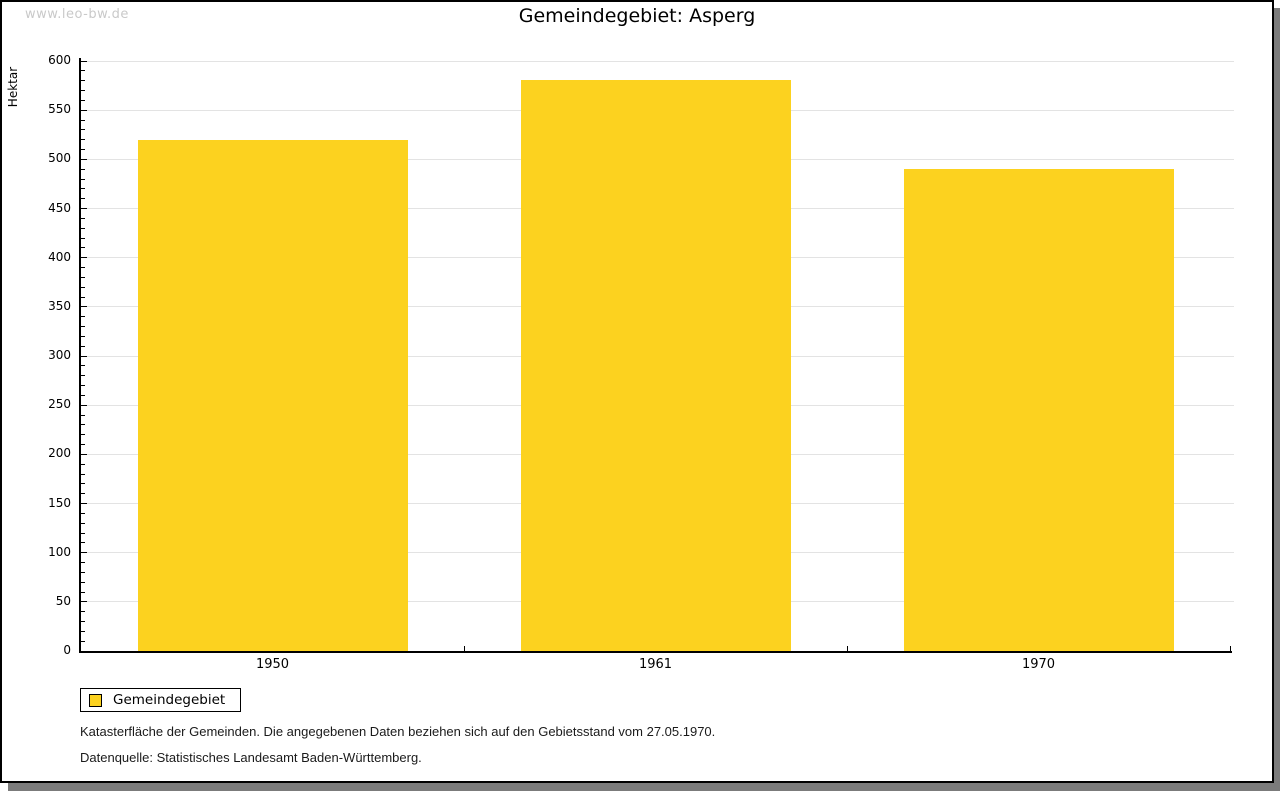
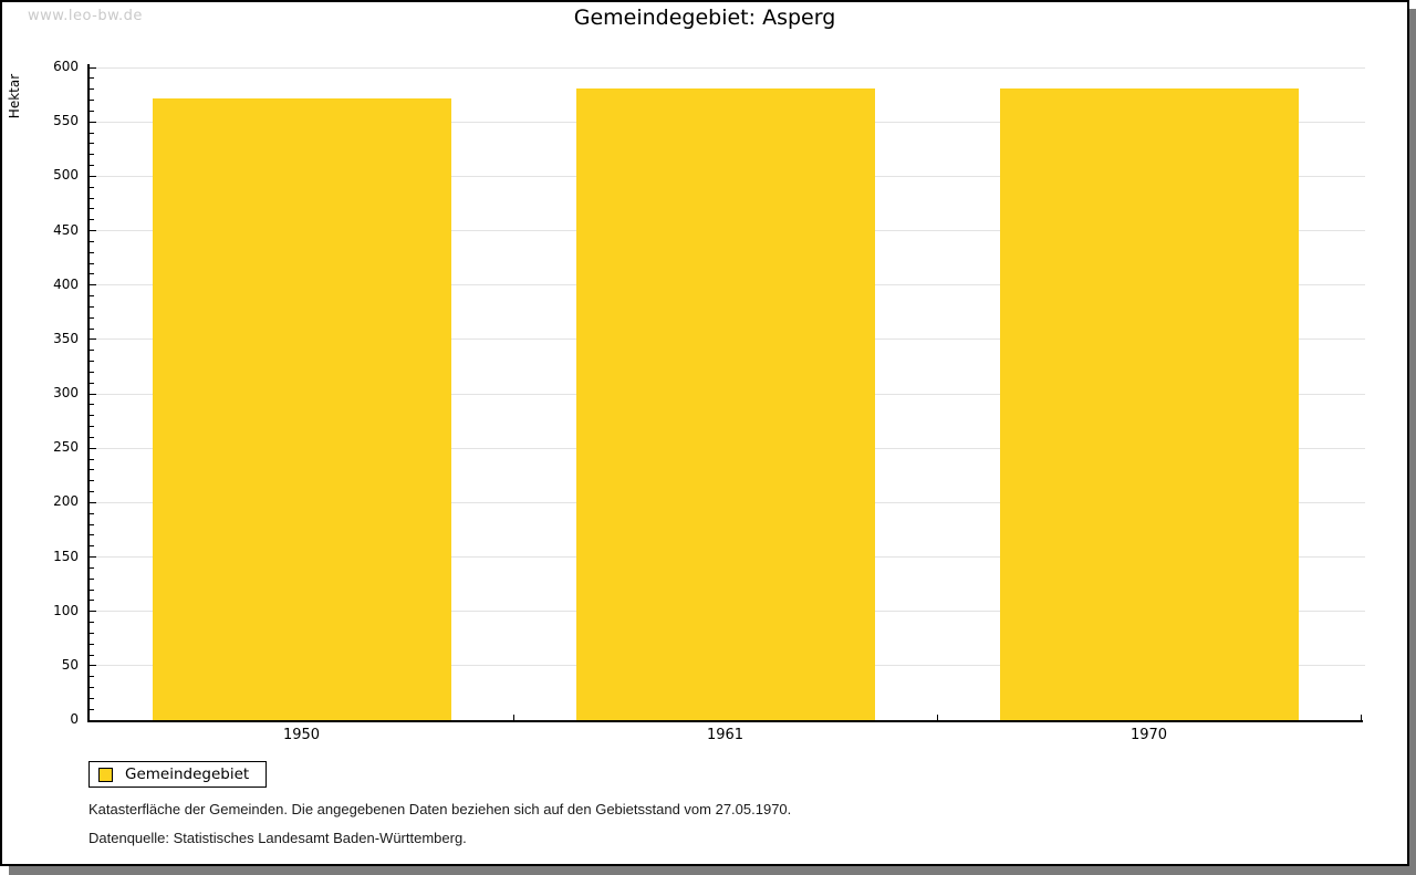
1950: 520 -> 570
1970: 490 -> 580
